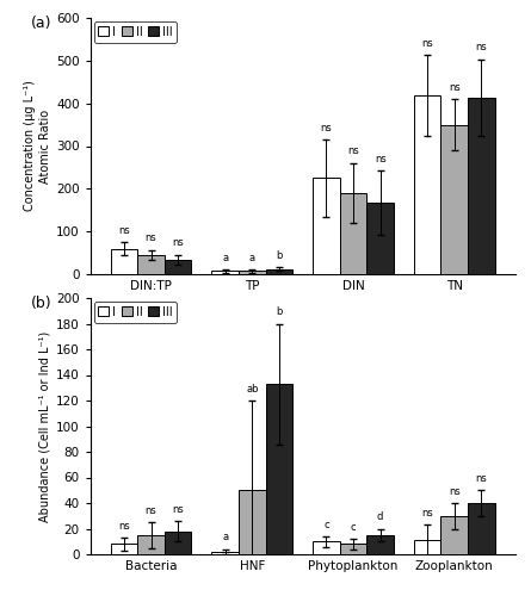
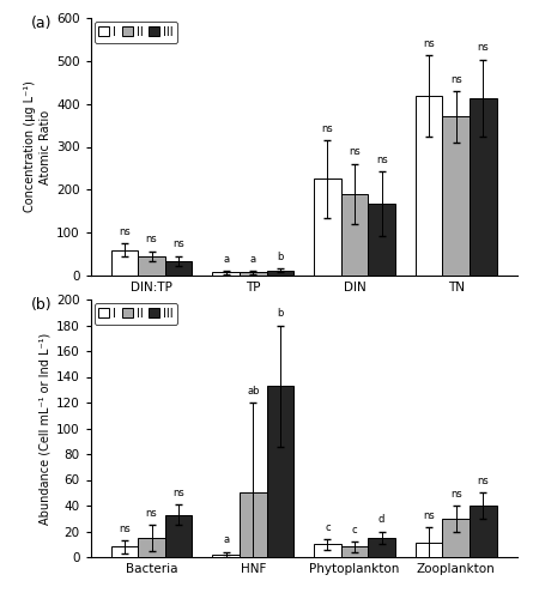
II/TN: 350 -> 370
III/Bacteria: 18 -> 33
